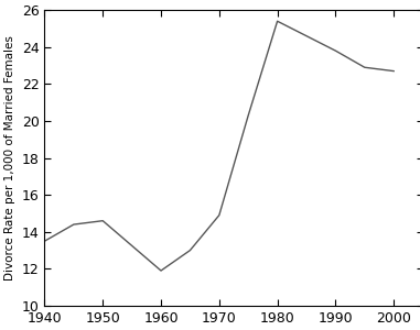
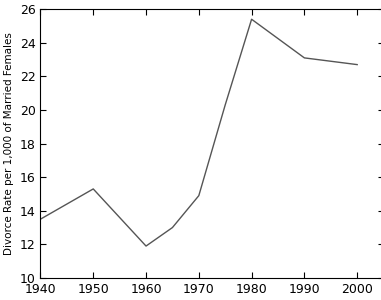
1950: 14.6 -> 15.3
1990: 23.8 -> 23.1
